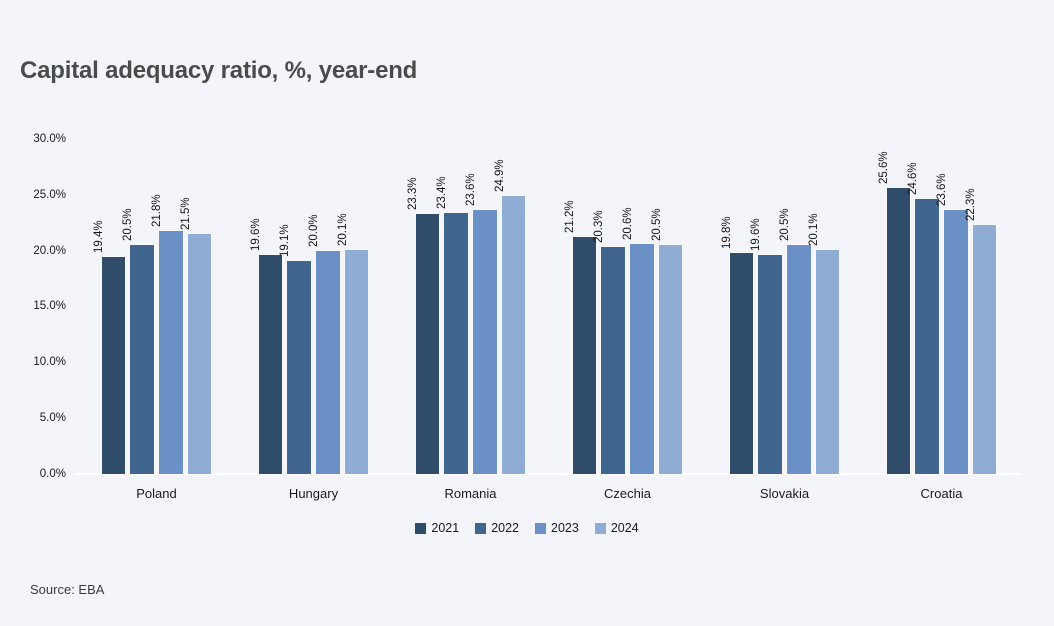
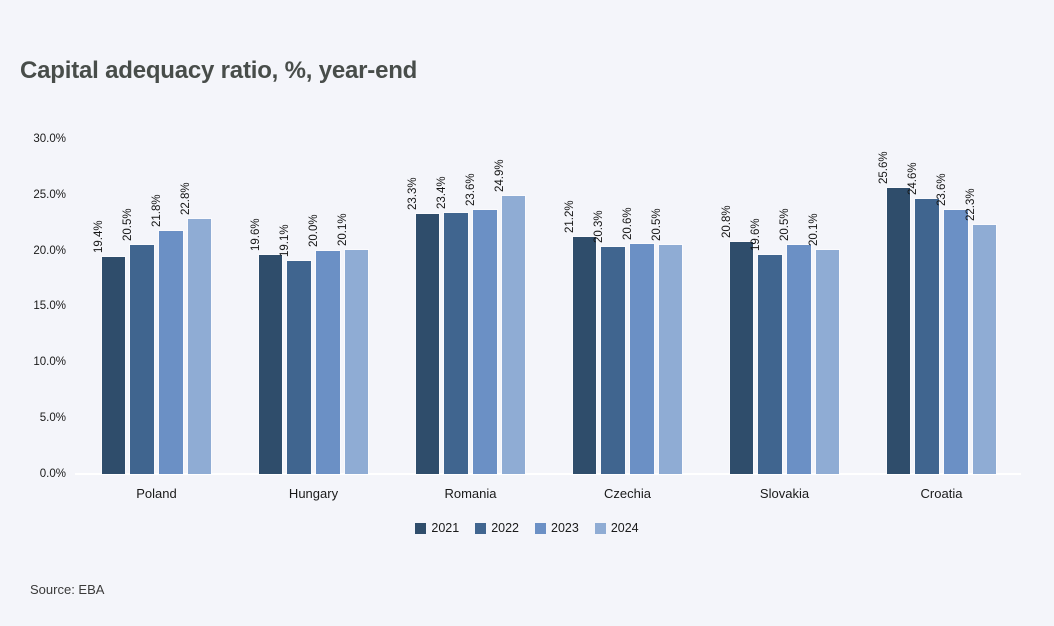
2024/Poland: 21.5% -> 22.8%
2021/Slovakia: 19.8% -> 20.8%
